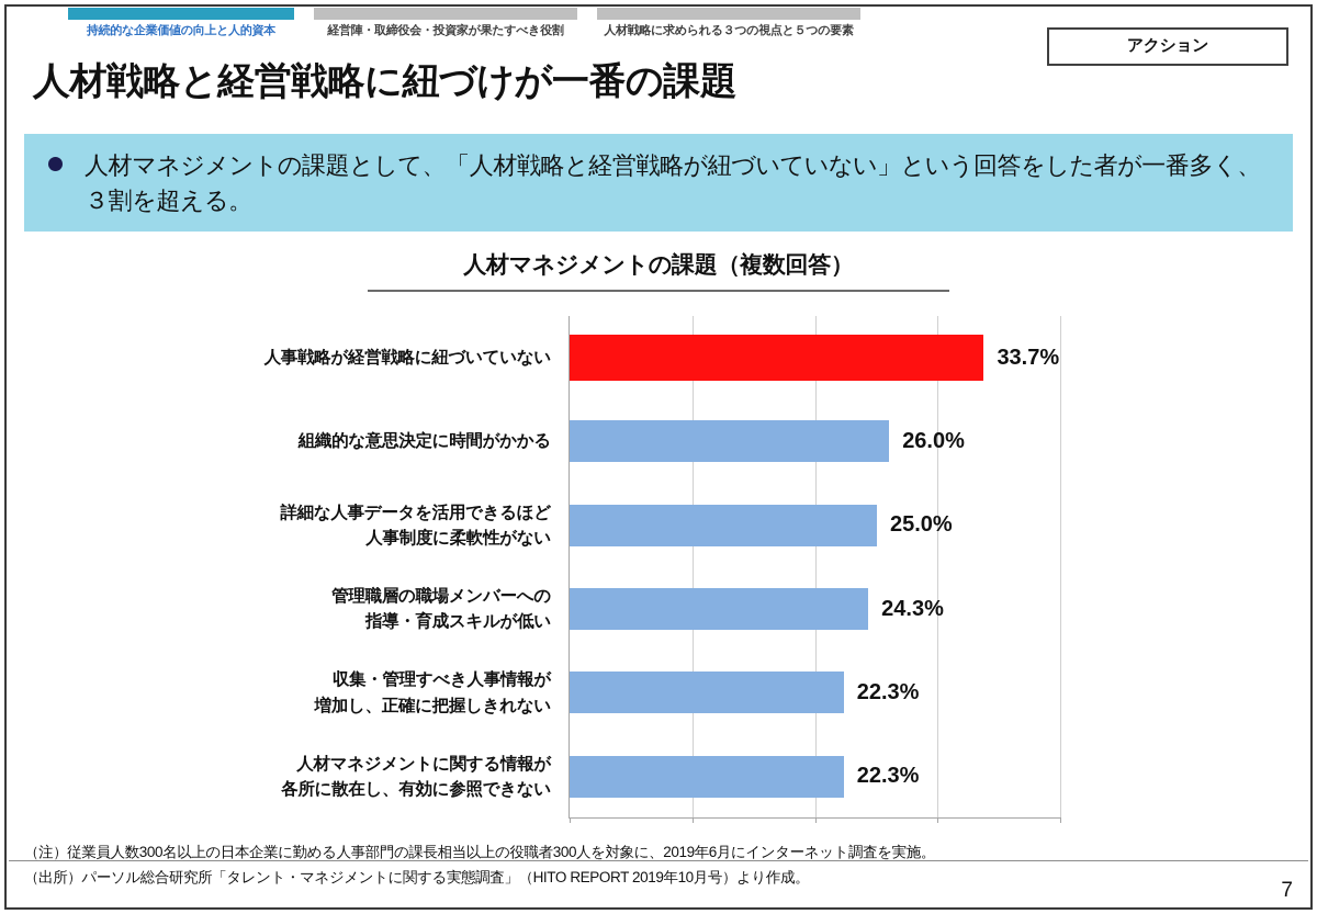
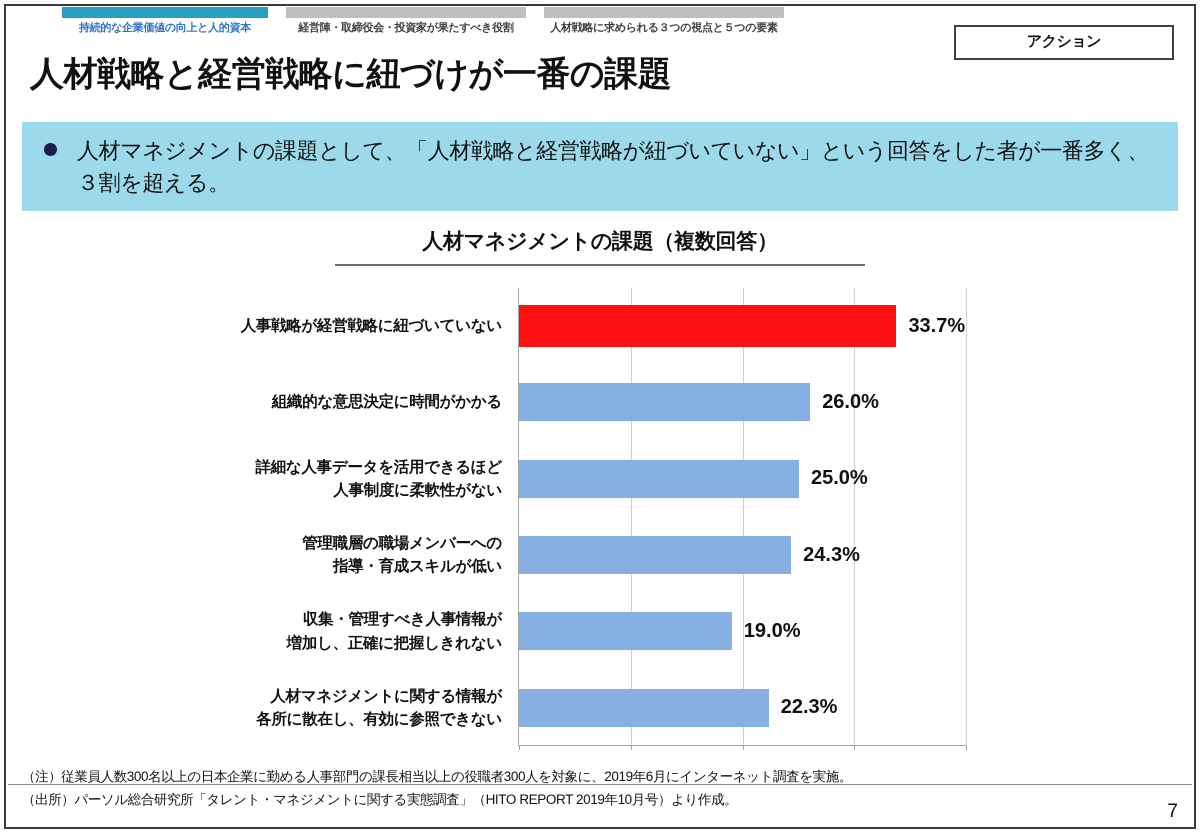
収集・管理すべき人事情報が 増加し、正確に把握しきれない: 22.3% -> 19.0%
